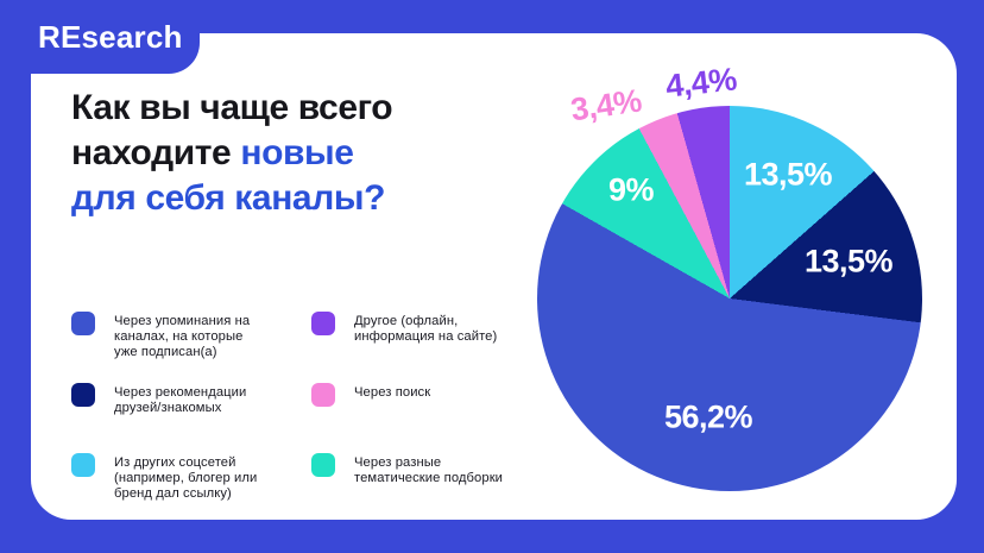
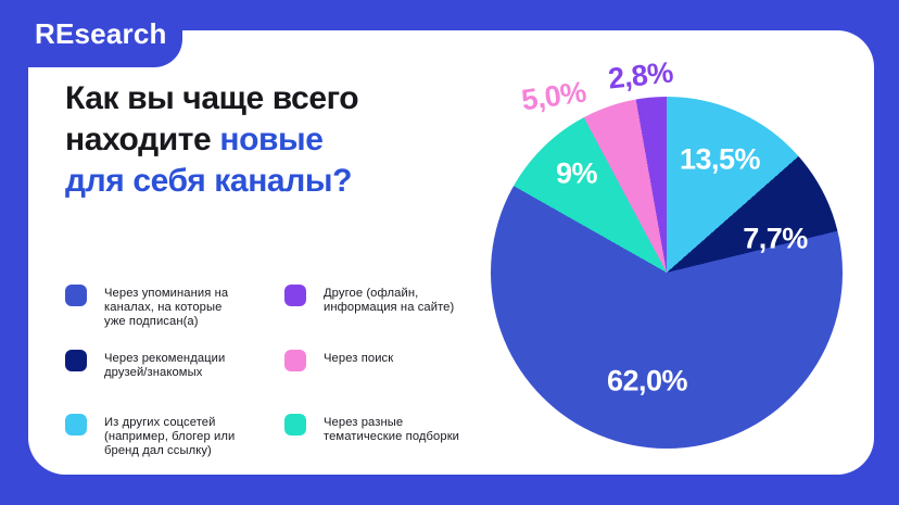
Через рекомендации друзей/знакомых: 13,5% -> 7,7%
Через упоминания на каналах, на которые уже подписан(а): 56,2% -> 62,0%
Через поиск: 3,4% -> 5,0%
Другое (офлайн, информация на сайте): 4,4% -> 2,8%
